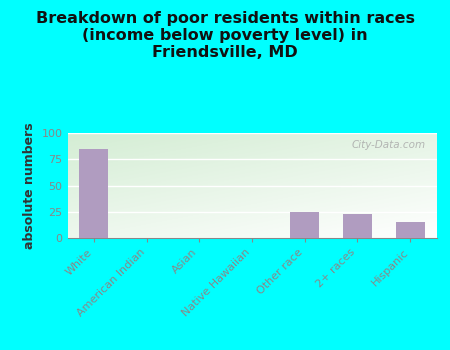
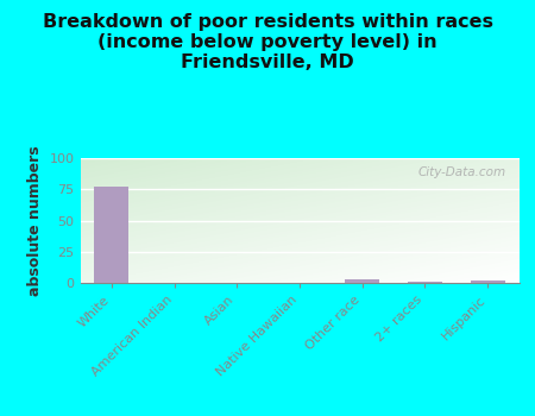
White: 85 -> 77
Other race: 25 -> 3
2+ races: 23 -> 1
Hispanic: 15 -> 2
